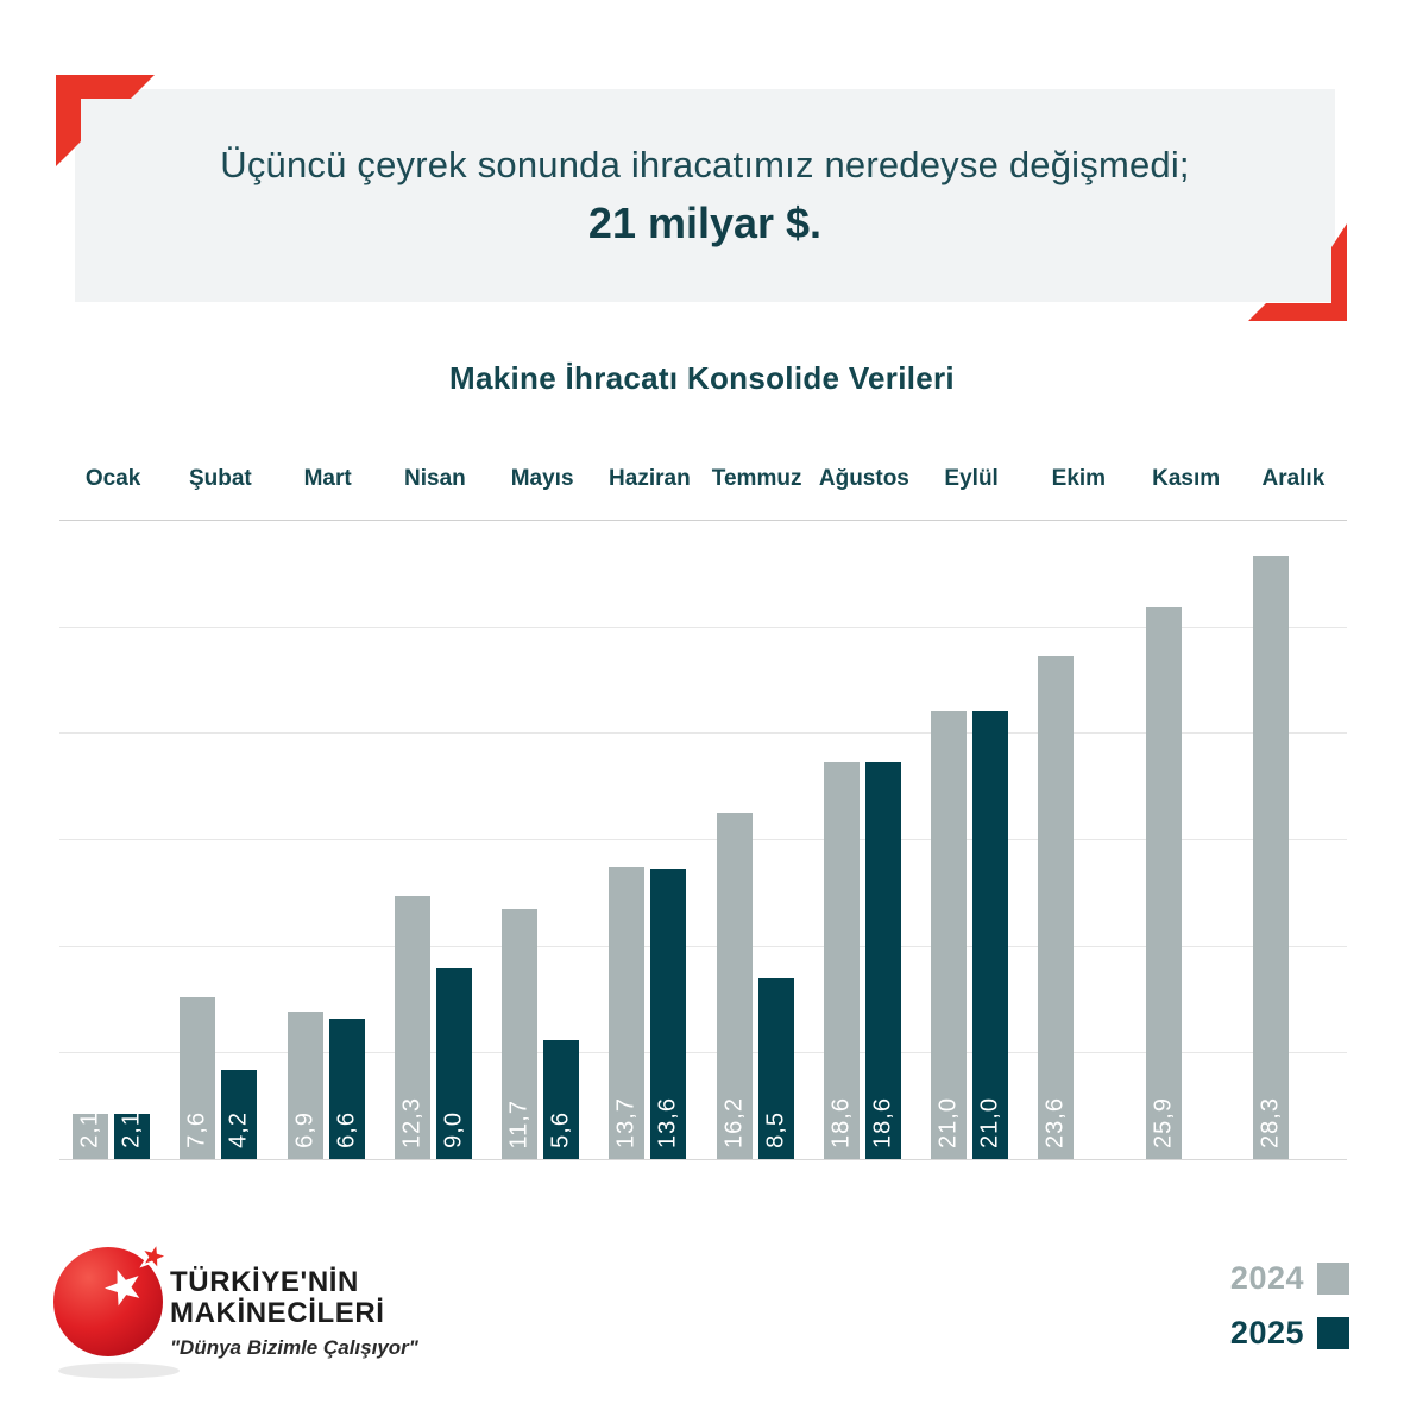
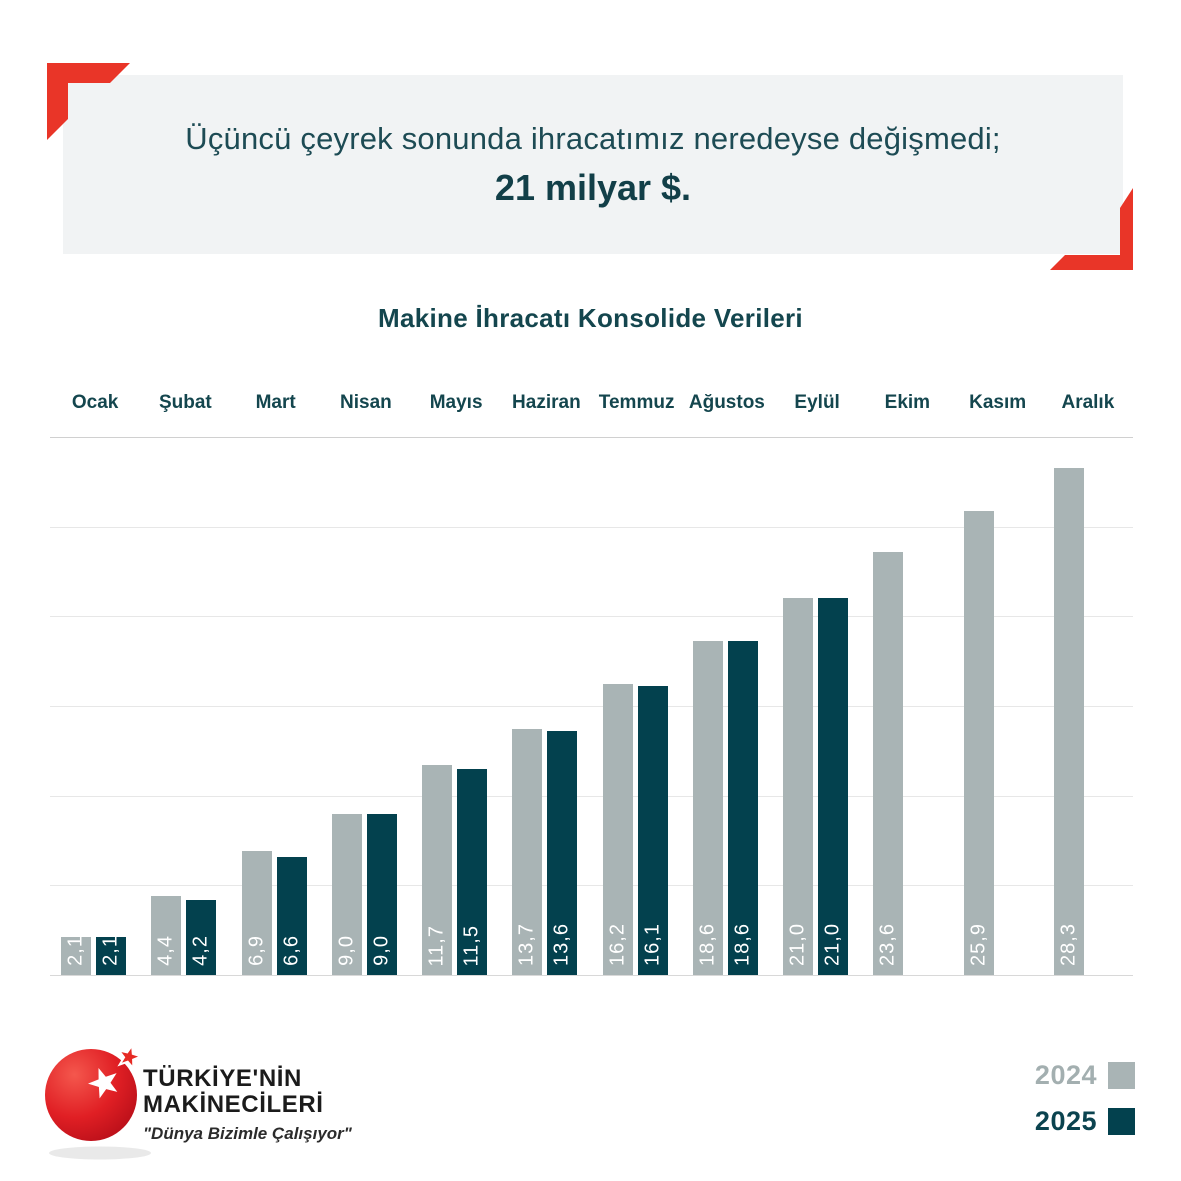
2024/Şubat: 7,6 -> 4,4
2024/Nisan: 12,3 -> 9,0
2025/Mayıs: 5,6 -> 11,5
2025/Temmuz: 8,5 -> 16,1
